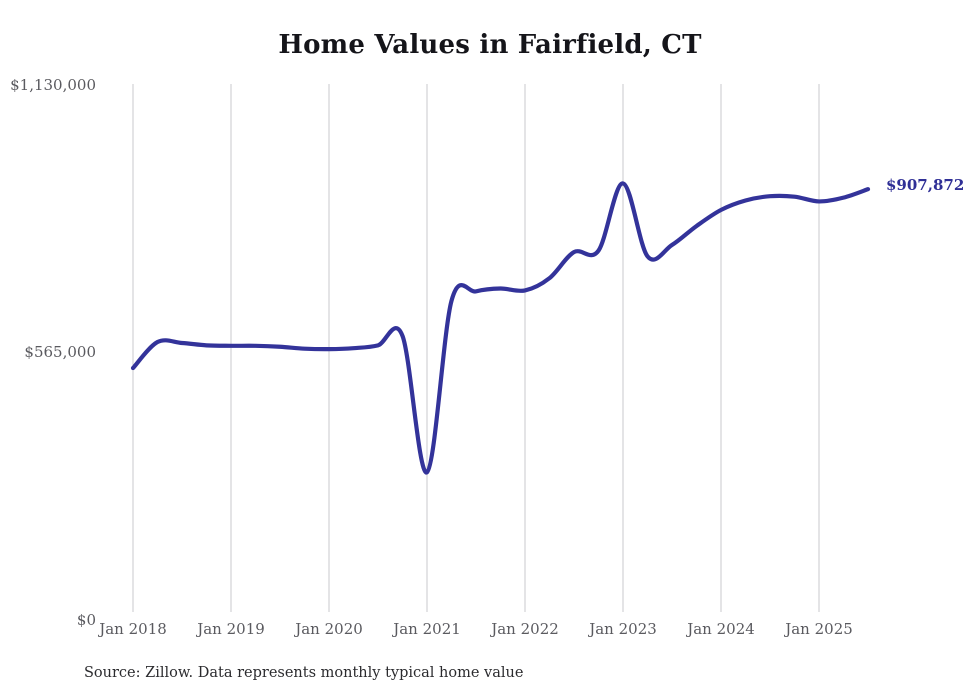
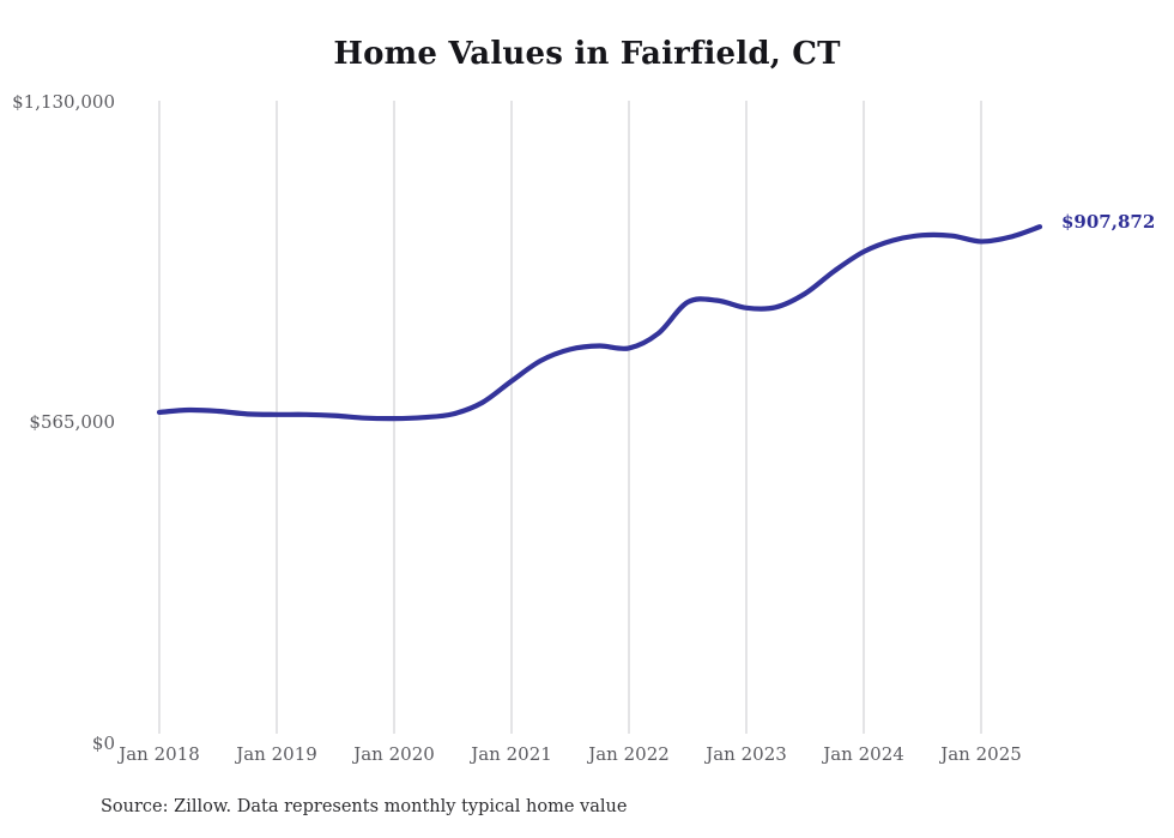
Jan 2018: $530000 -> $580000
Jan 2021: $310000 -> $640000
Jan 2023: $920000 -> $760000
